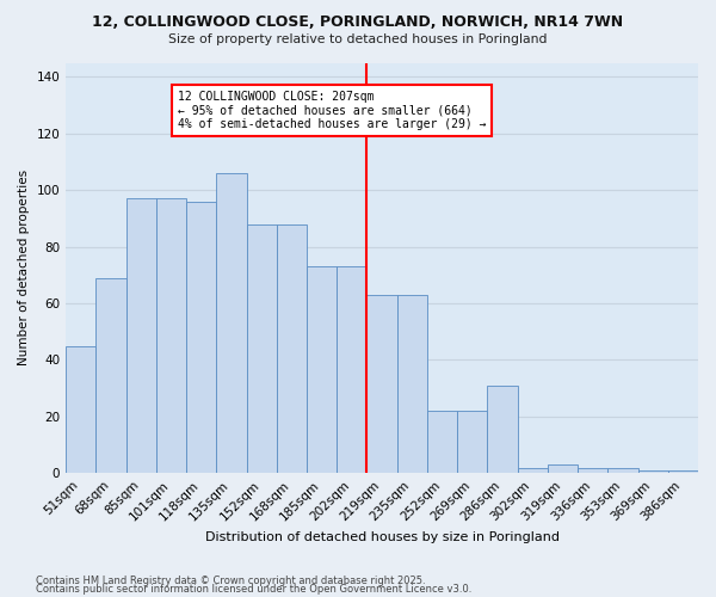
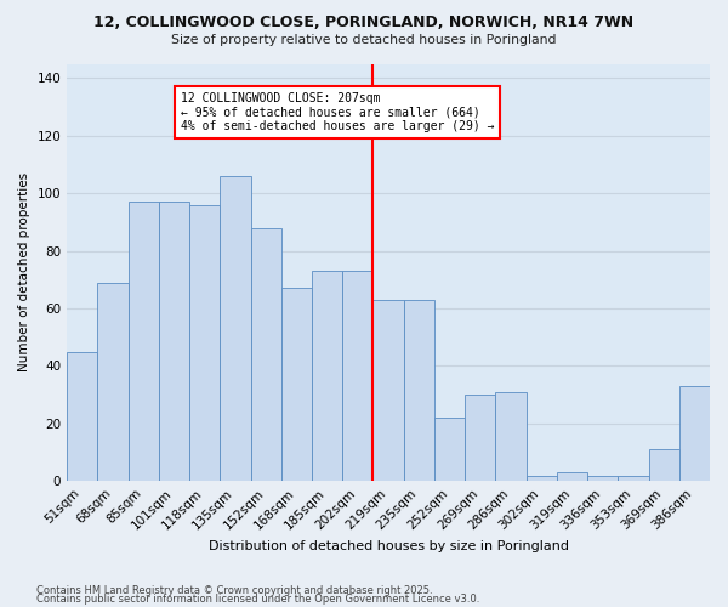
168sqm: 88 -> 67
269sqm: 22 -> 30
369sqm: 1 -> 11
386sqm: 1 -> 33
